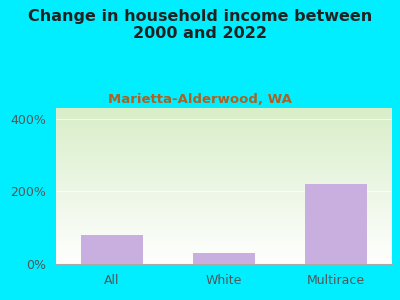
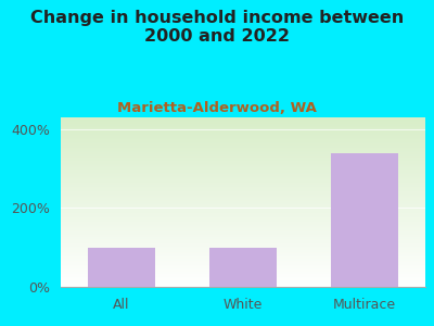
All: 80% -> 100%
White: 30% -> 100%
Multirace: 220% -> 340%
